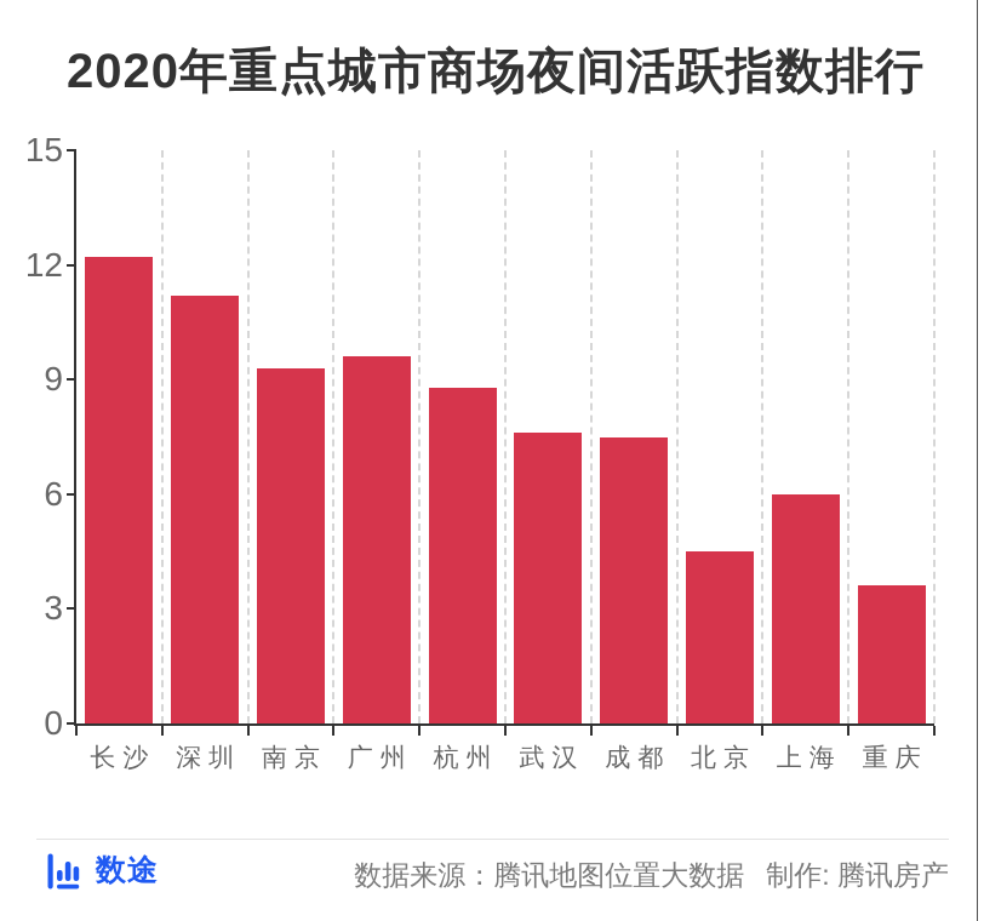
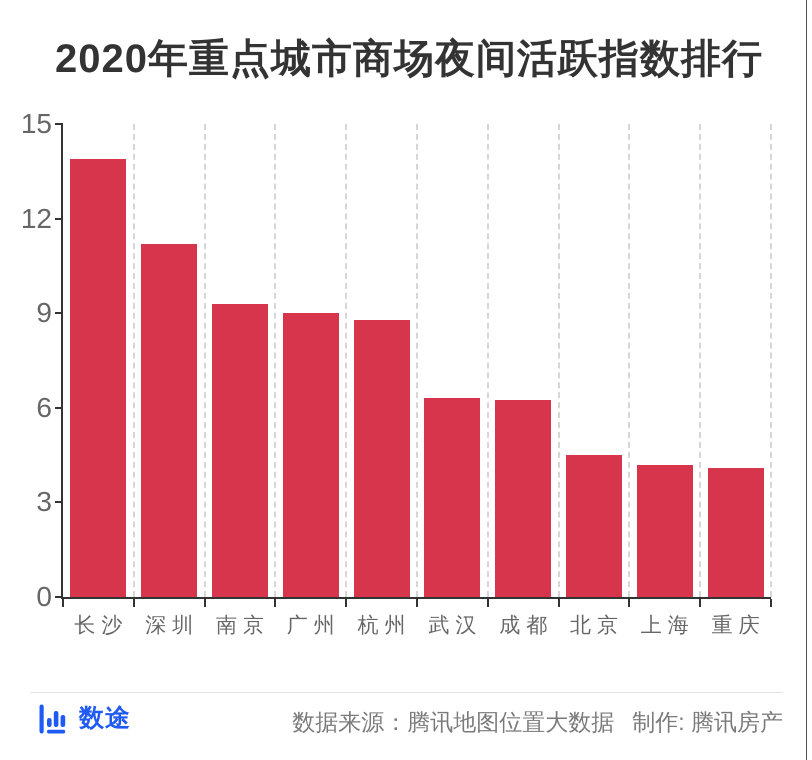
长沙: 12.2 -> 13.9
广州: 9.6 -> 9.0
武汉: 7.6 -> 6.3
成都: 7.5 -> 6.2
上海: 6.0 -> 4.2
重庆: 3.6 -> 4.1
